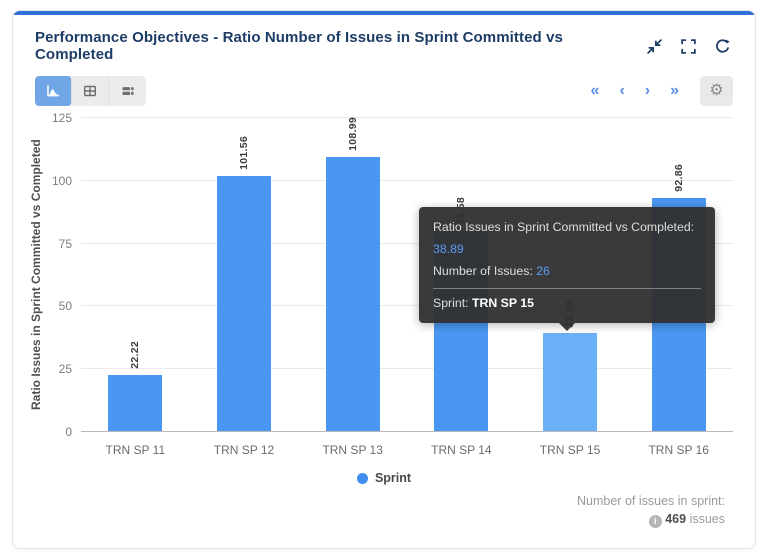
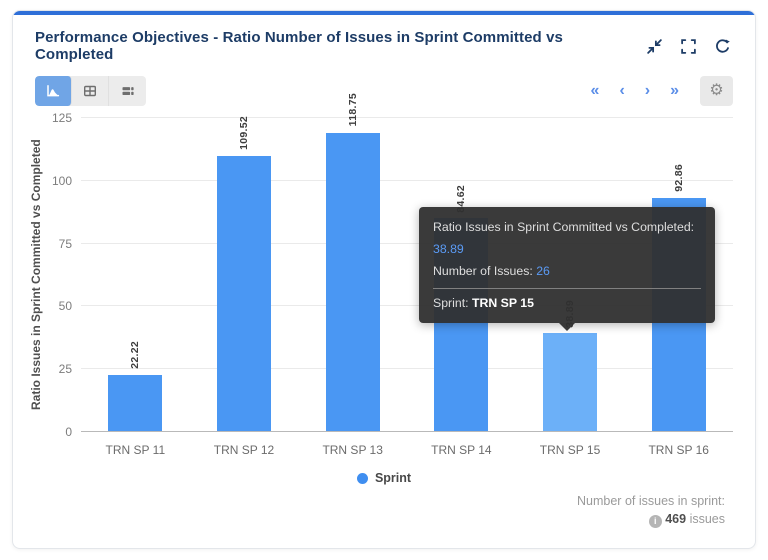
TRN SP 12: 101.56 -> 109.52
TRN SP 13: 108.99 -> 118.75
TRN SP 14: 79.58 -> 84.62
